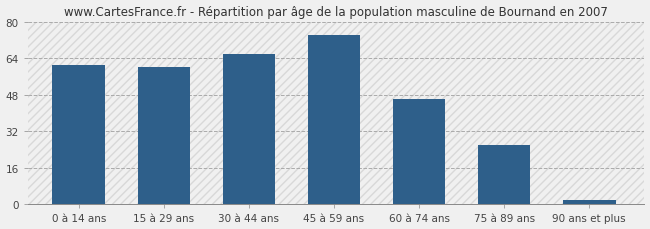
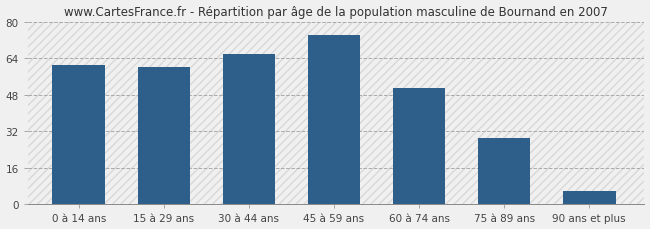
60 à 74 ans: 46 -> 51
75 à 89 ans: 26 -> 29
90 ans et plus: 2 -> 6
